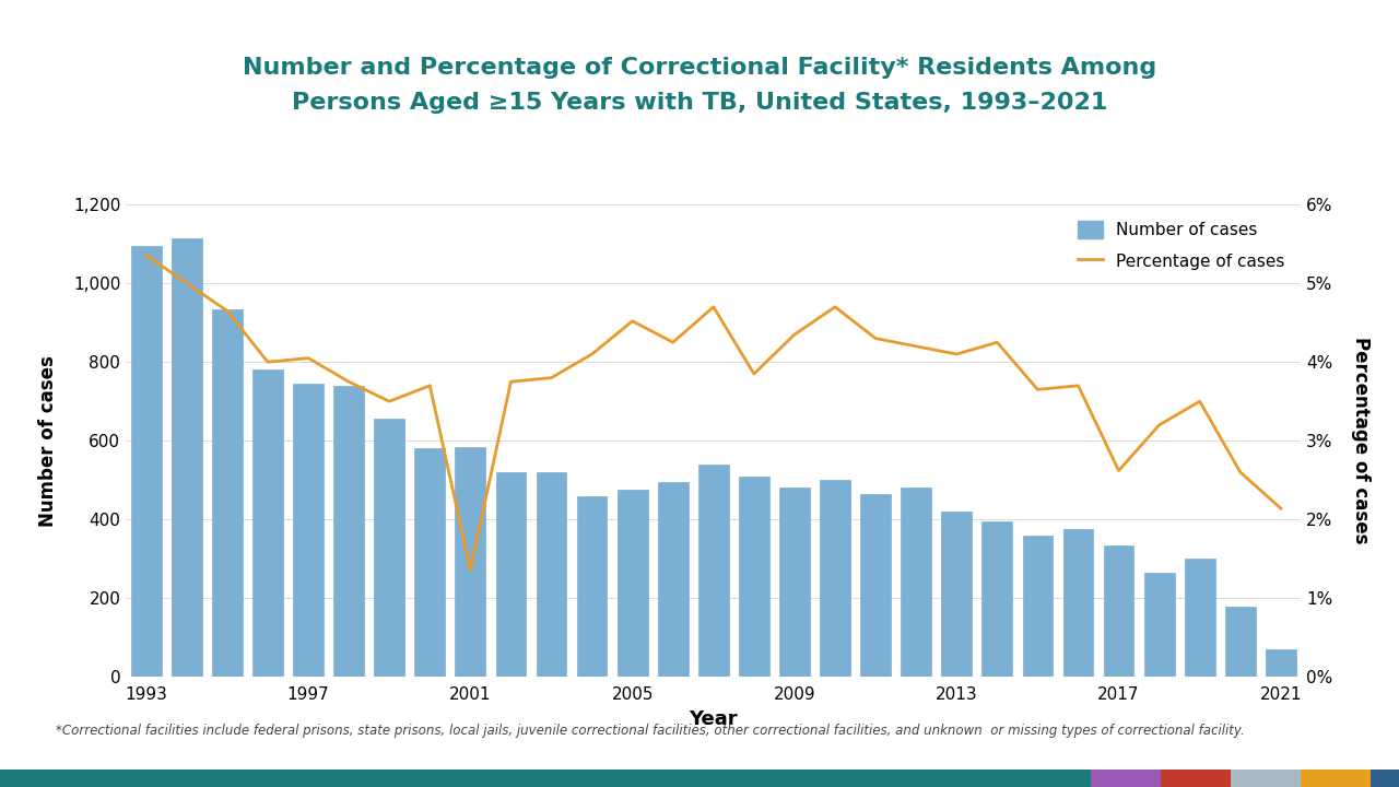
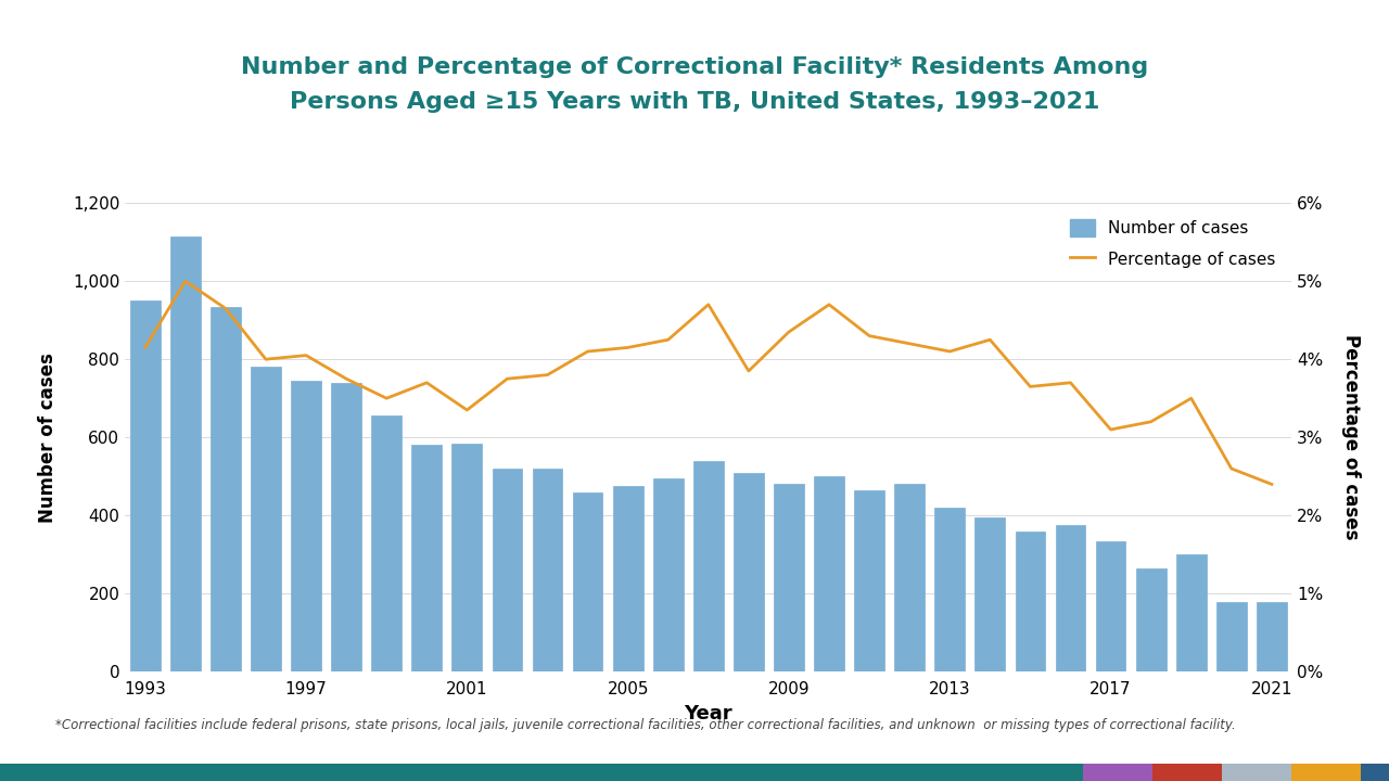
Number of cases/1993: 1,095 -> 950
Percentage of cases/1993: 5.36% -> 4.15%
Percentage of cases/2001: 1.36% -> 3.35%
Percentage of cases/2005: 4.52% -> 4.15%
Percentage of cases/2017: 2.62% -> 3.10%
Number of cases/2021: 70 -> 179
Percentage of cases/2021: 2.14% -> 2.40%
